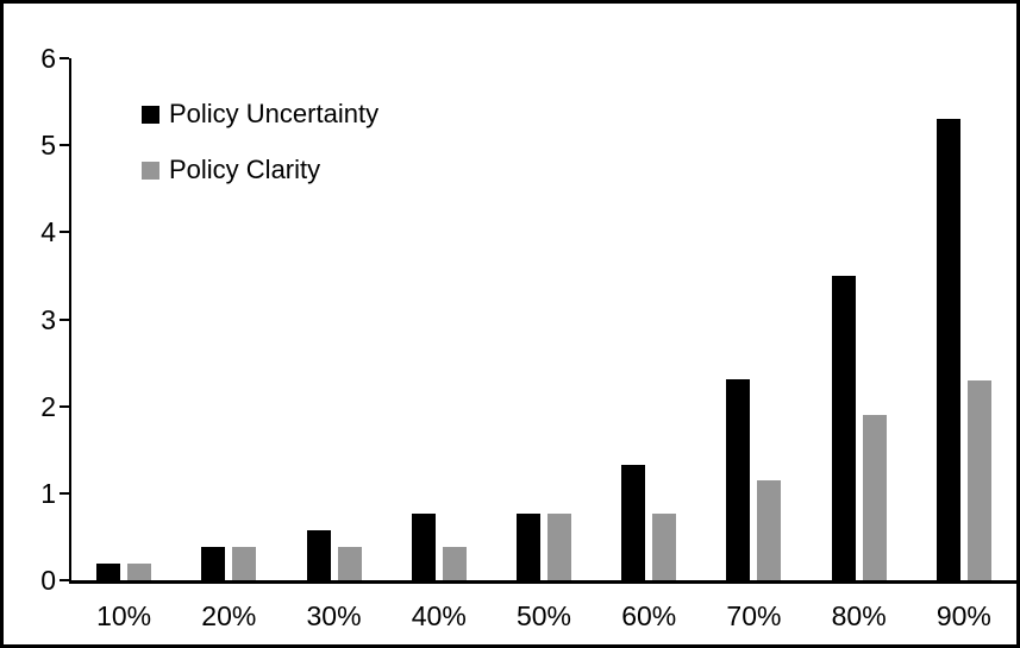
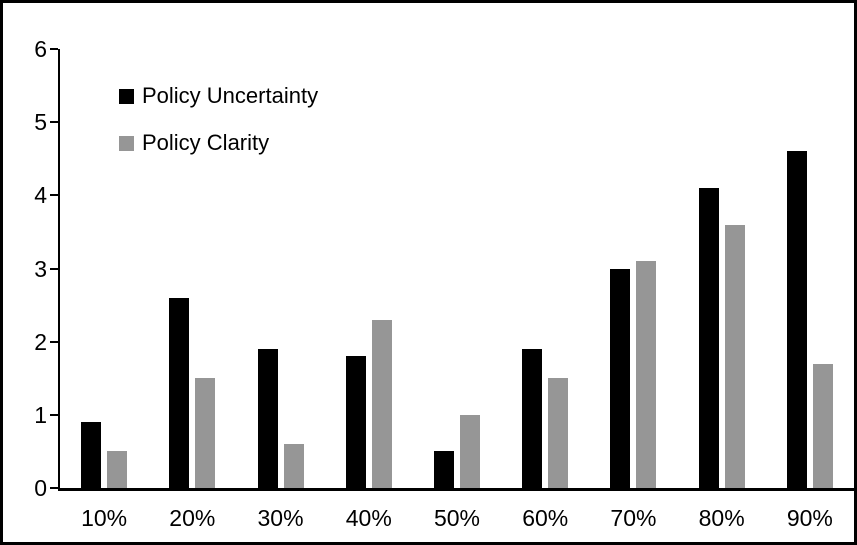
Policy Uncertainty/10%: 0.2 -> 0.9
Policy Clarity/10%: 0.2 -> 0.5
Policy Uncertainty/20%: 0.4 -> 2.6
Policy Clarity/20%: 0.4 -> 1.5
Policy Uncertainty/30%: 0.6 -> 1.9
Policy Clarity/30%: 0.4 -> 0.6
Policy Uncertainty/40%: 0.8 -> 1.8
Policy Clarity/40%: 0.4 -> 2.3
Policy Uncertainty/50%: 0.8 -> 0.5
Policy Clarity/50%: 0.8 -> 1.0
Policy Uncertainty/60%: 1.3 -> 1.9
Policy Clarity/60%: 0.8 -> 1.5
Policy Uncertainty/70%: 2.3 -> 3.0
Policy Clarity/70%: 1.1 -> 3.1
Policy Uncertainty/80%: 3.5 -> 4.1
Policy Clarity/80%: 1.9 -> 3.6
Policy Uncertainty/90%: 5.3 -> 4.6
Policy Clarity/90%: 2.3 -> 1.7
